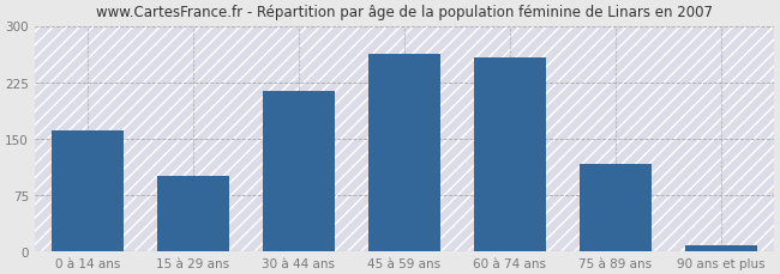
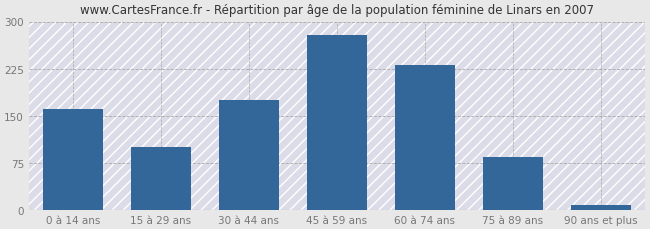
30 à 44 ans: 214 -> 175
45 à 59 ans: 262 -> 278
60 à 74 ans: 258 -> 230
75 à 89 ans: 116 -> 85
